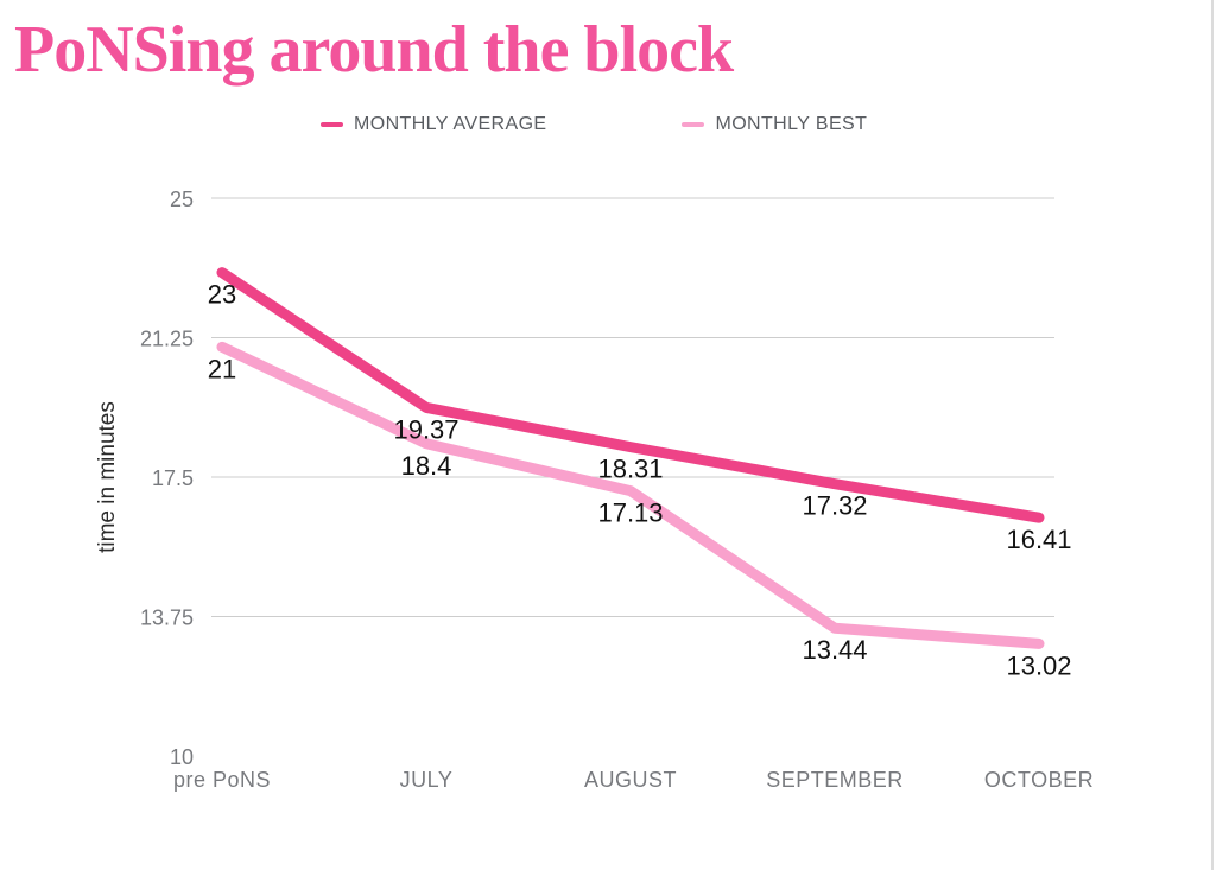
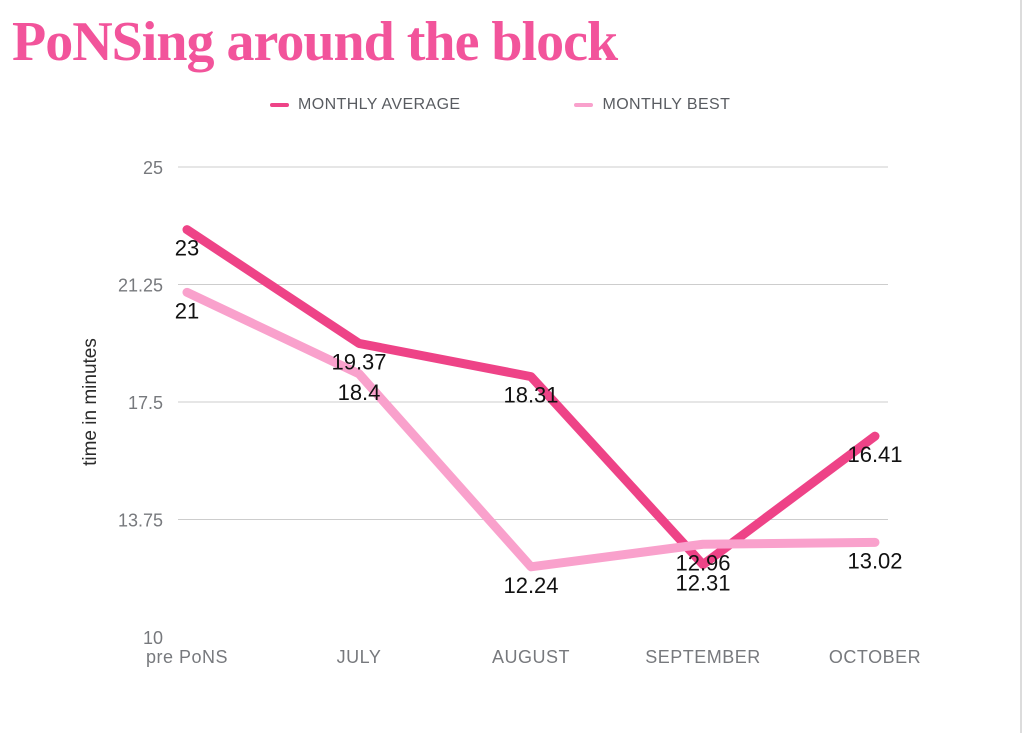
MONTHLY BEST/AUGUST: 17.13 -> 12.24
MONTHLY AVERAGE/SEPTEMBER: 17.32 -> 12.31
MONTHLY BEST/SEPTEMBER: 13.44 -> 12.96
